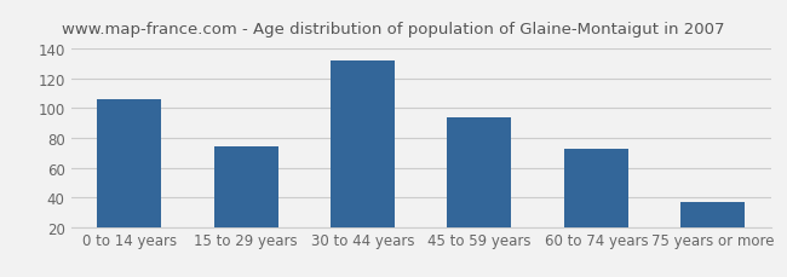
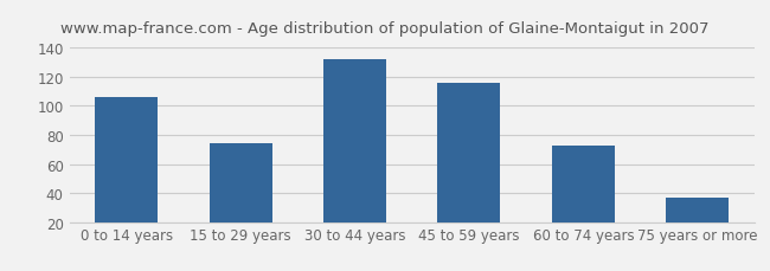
45 to 59 years: 94 -> 116
